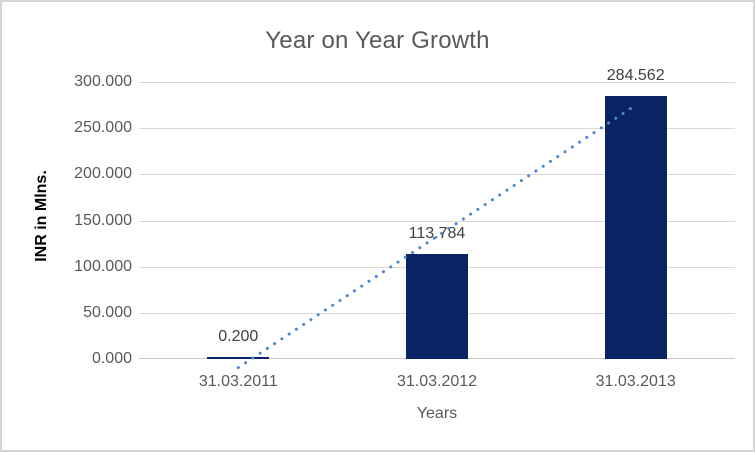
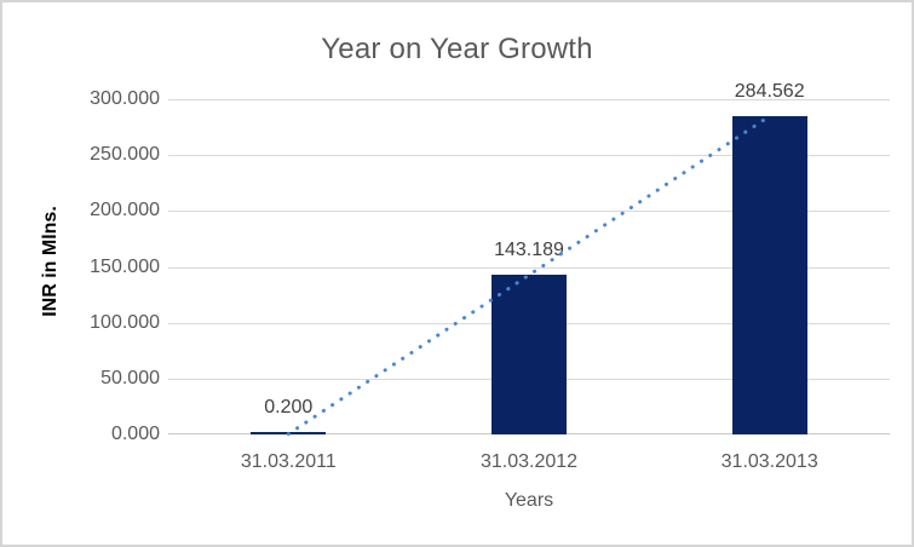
31.03.2012: 113.784 -> 143.189
